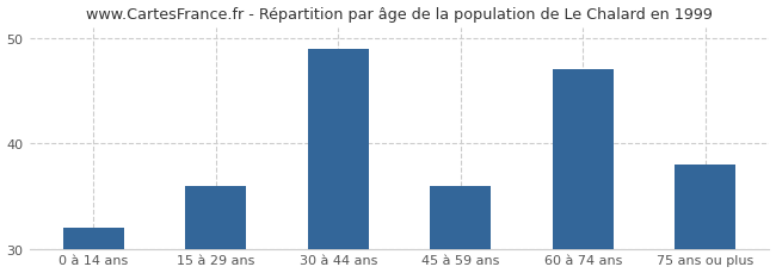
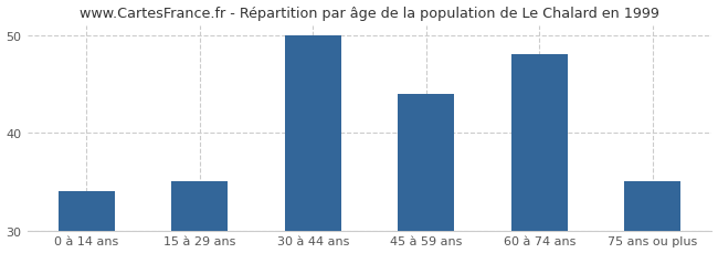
0 à 14 ans: 32 -> 34
15 à 29 ans: 36 -> 35
30 à 44 ans: 49 -> 50
45 à 59 ans: 36 -> 44
60 à 74 ans: 47 -> 48
75 ans ou plus: 38 -> 35
